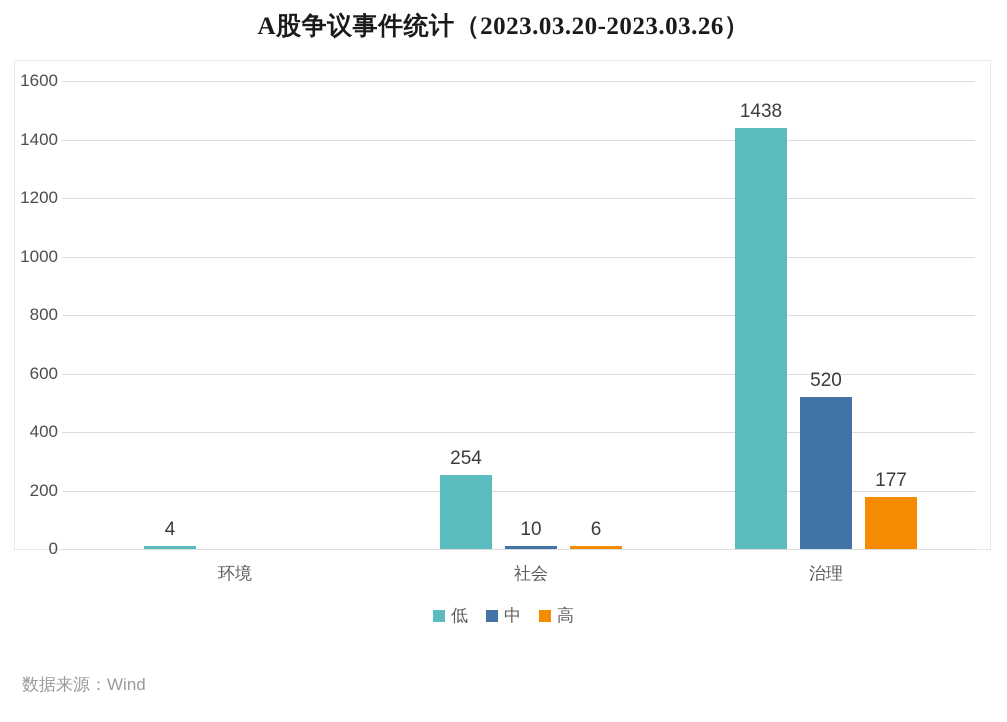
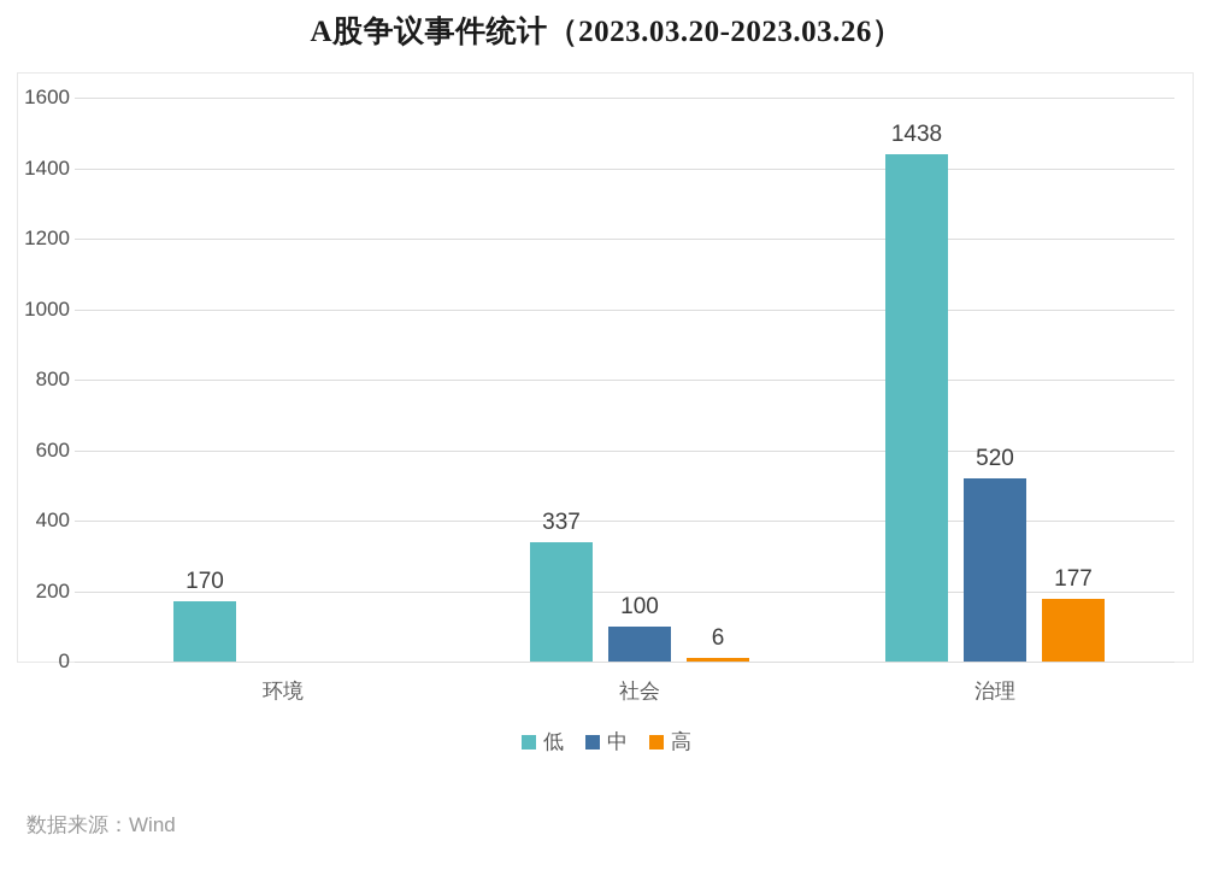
低/环境: 4 -> 170
低/社会: 254 -> 337
中/社会: 10 -> 100
